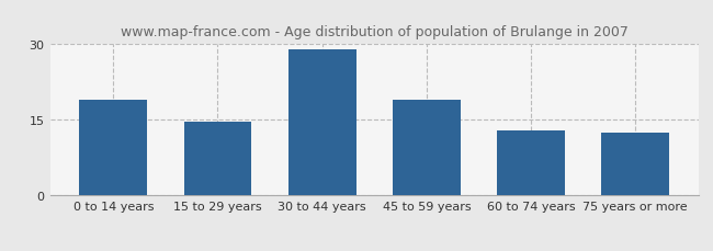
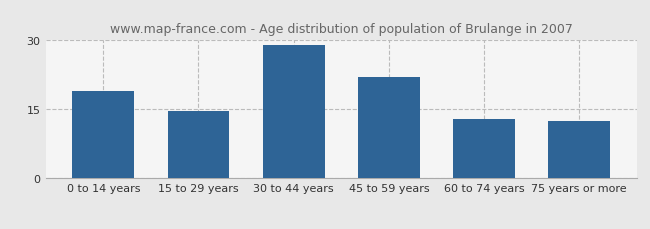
45 to 59 years: 19.0 -> 22.0
